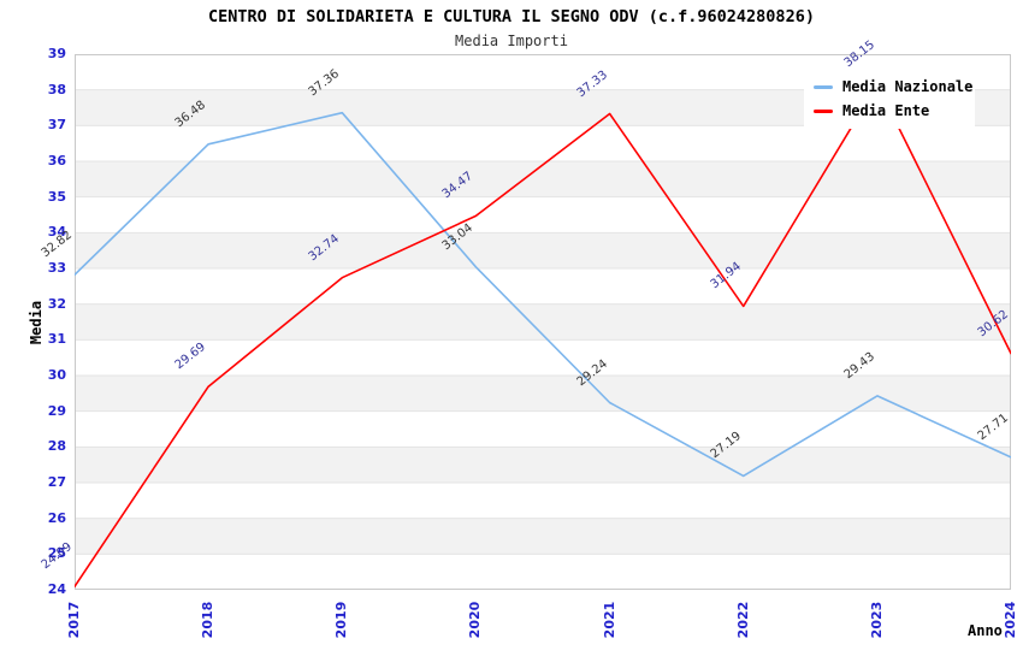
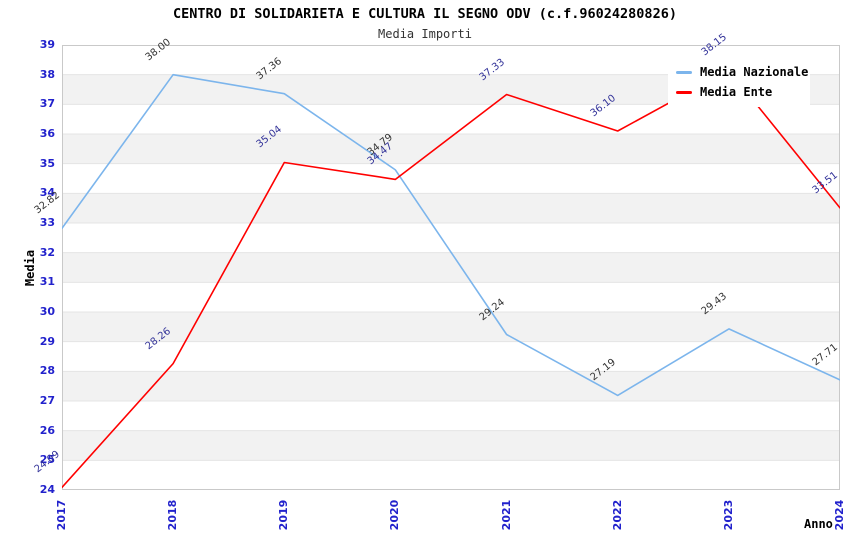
Media Nazionale/2018: 36.48 -> 38.00
Media Ente/2018: 29.69 -> 28.26
Media Ente/2019: 32.74 -> 35.04
Media Nazionale/2020: 33.04 -> 34.79
Media Ente/2022: 31.94 -> 36.10
Media Ente/2024: 30.62 -> 33.51
